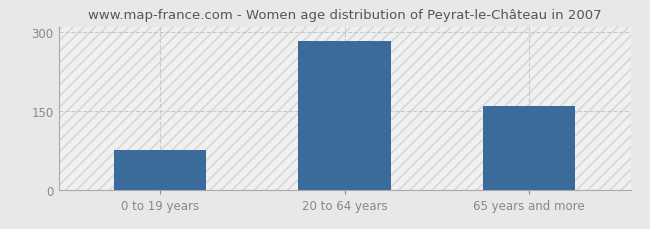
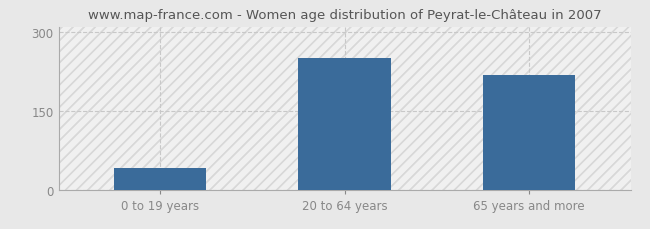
0 to 19 years: 75 -> 42
20 to 64 years: 283 -> 250
65 years and more: 160 -> 218
